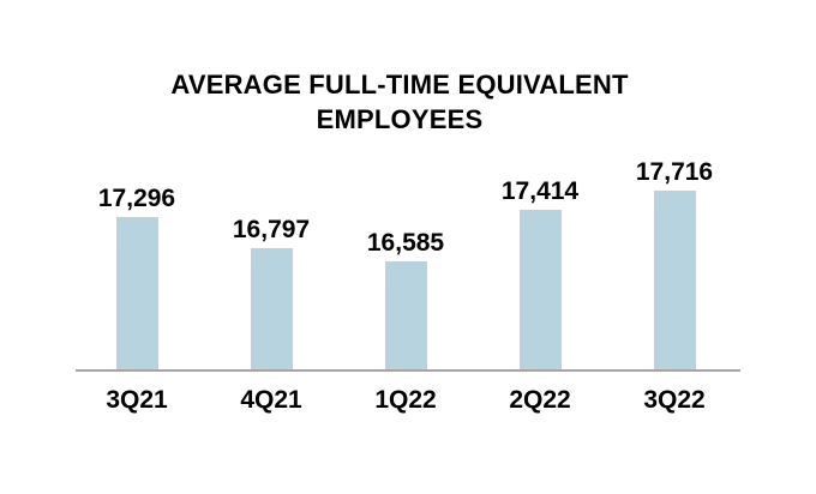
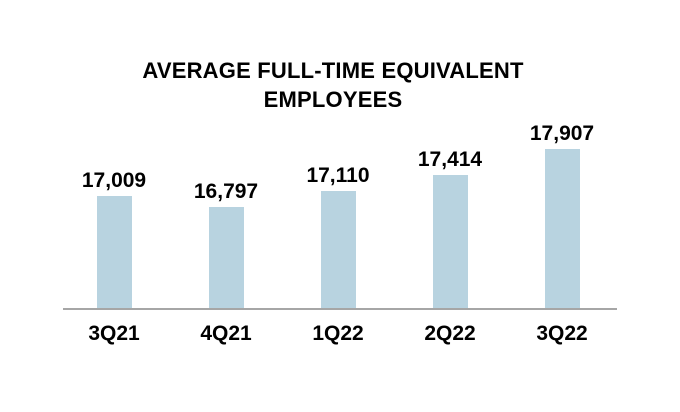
3Q21: 17,296 -> 17,009
1Q22: 16,585 -> 17,110
3Q22: 17,716 -> 17,907
